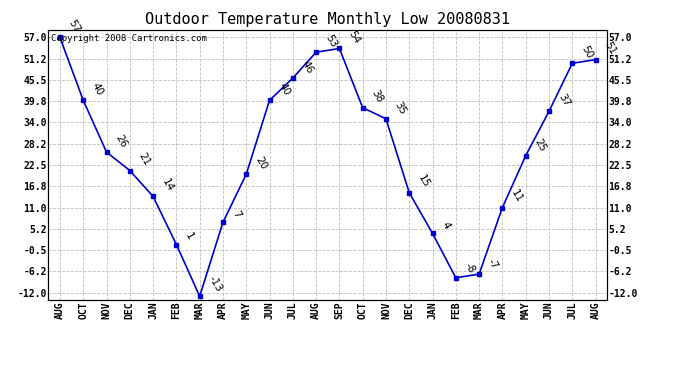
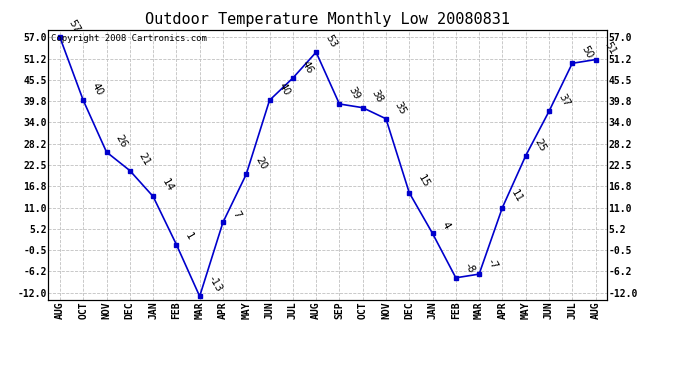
SEP: 54 -> 39
